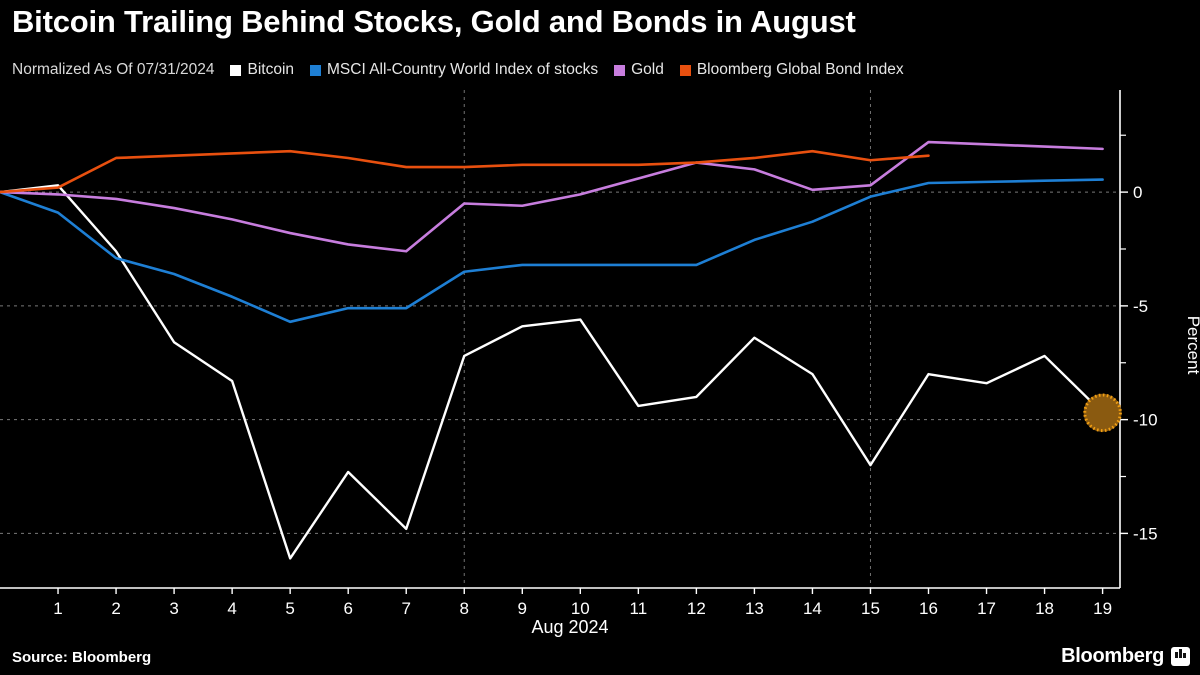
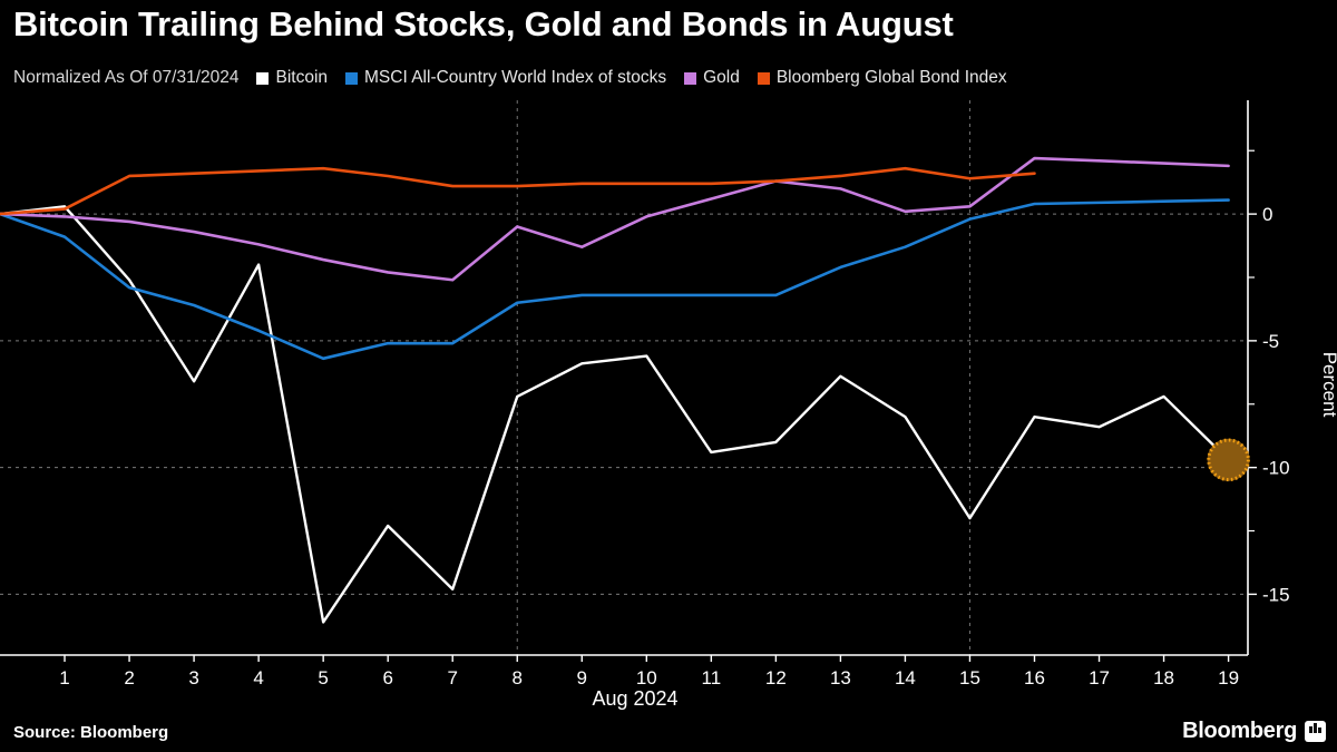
Bitcoin/4: -8.3 -> -2.0
Gold/9: -0.6 -> -1.3
